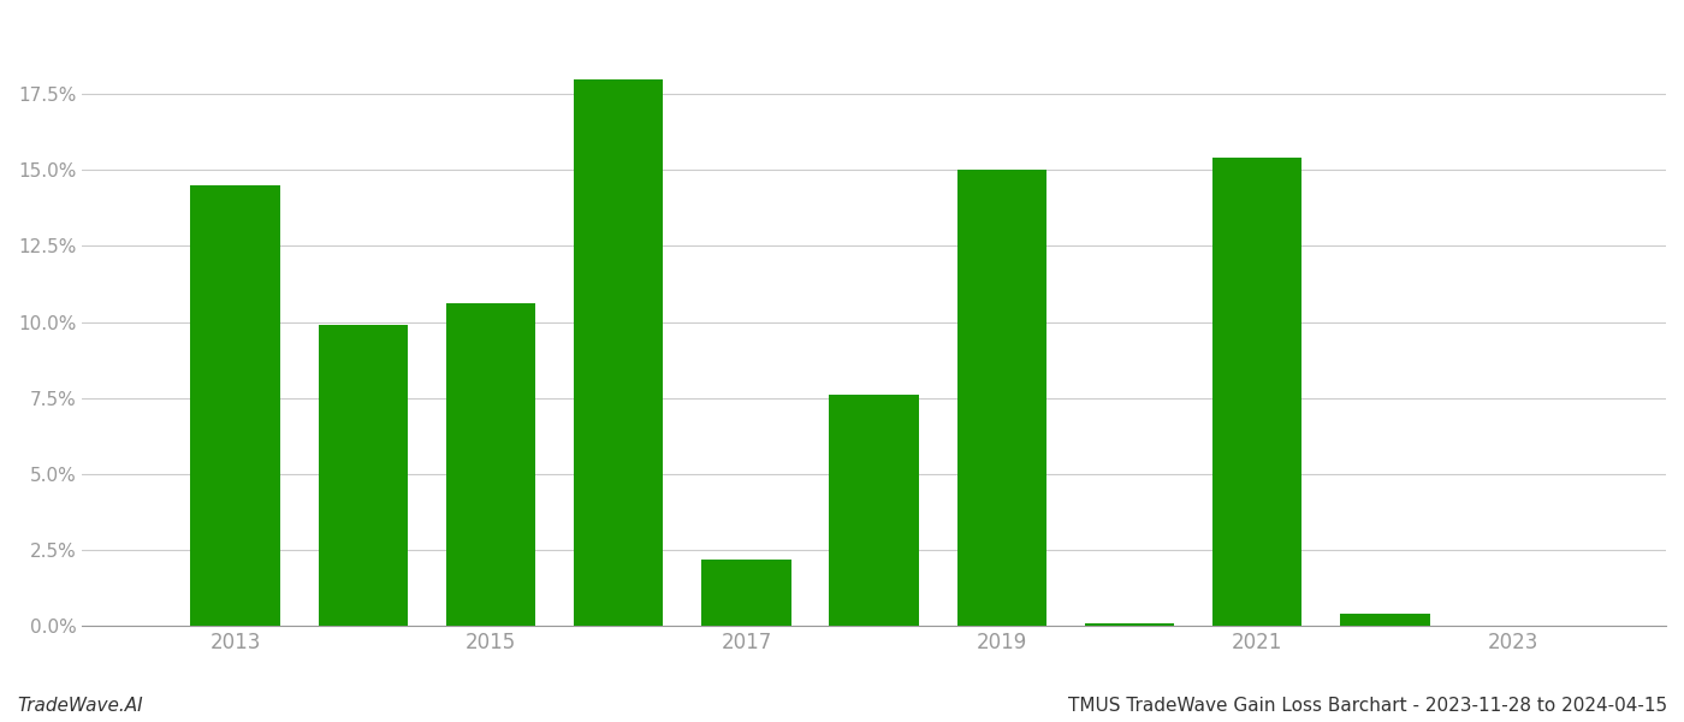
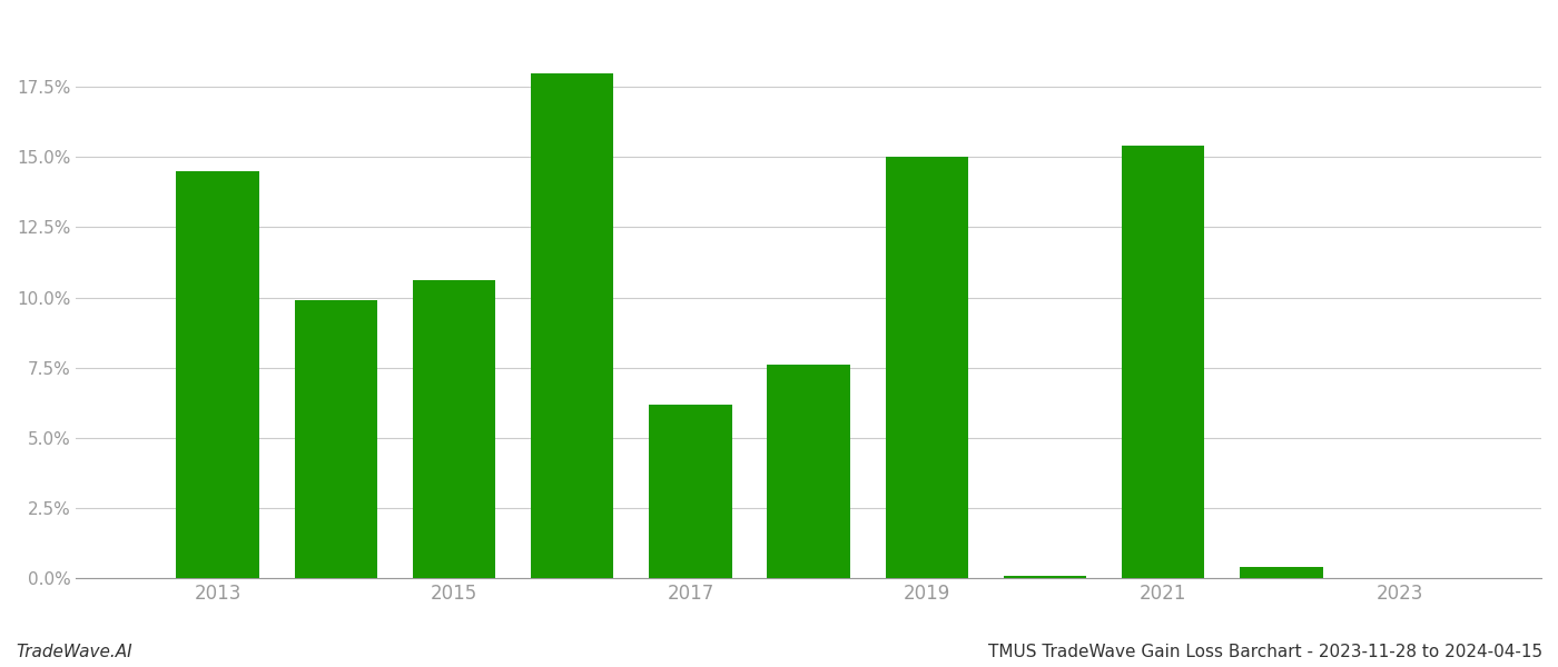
2017: 2.2% -> 6.2%
